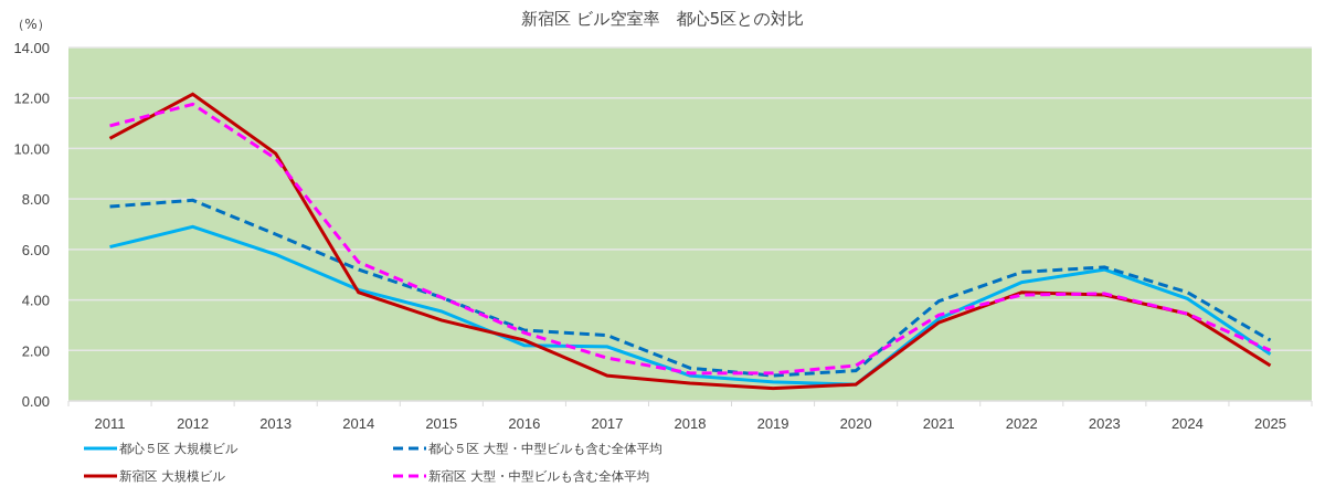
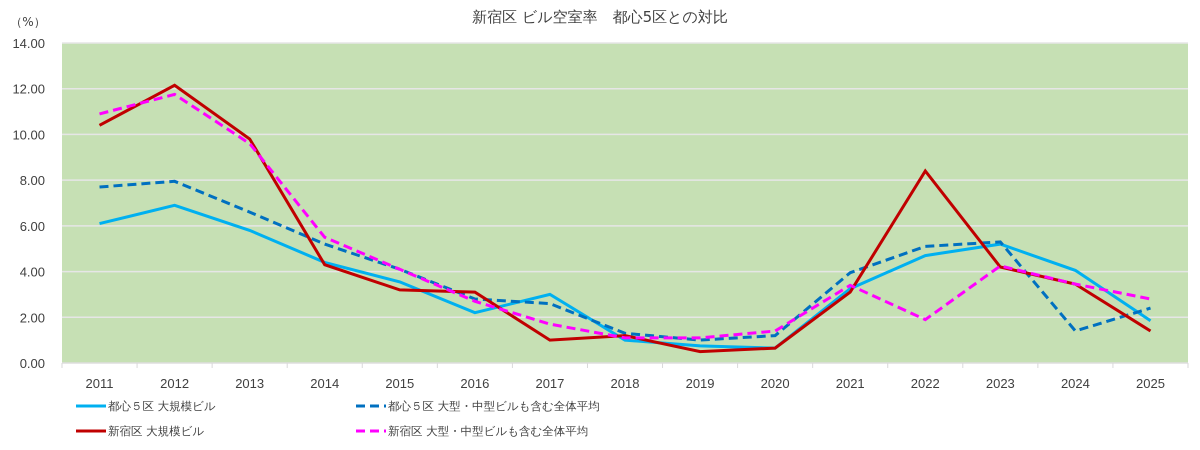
新宿区 大規模ビル/2016: 2.4 -> 3.1
都心５区 大規模ビル/2017: 2.1 -> 3.0
新宿区 大規模ビル/2018: 0.7 -> 1.2
新宿区 大規模ビル/2022: 4.3 -> 8.4
新宿区 大型・中型ビルも含む全体平均/2022: 4.2 -> 1.9
都心５区 大型・中型ビルも含む全体平均/2024: 4.3 -> 1.4
新宿区 大型・中型ビルも含む全体平均/2025: 2.0 -> 2.8
